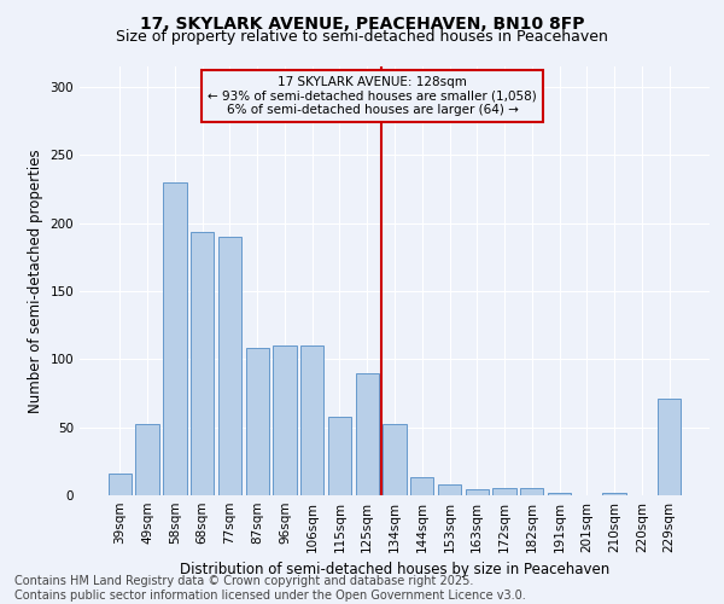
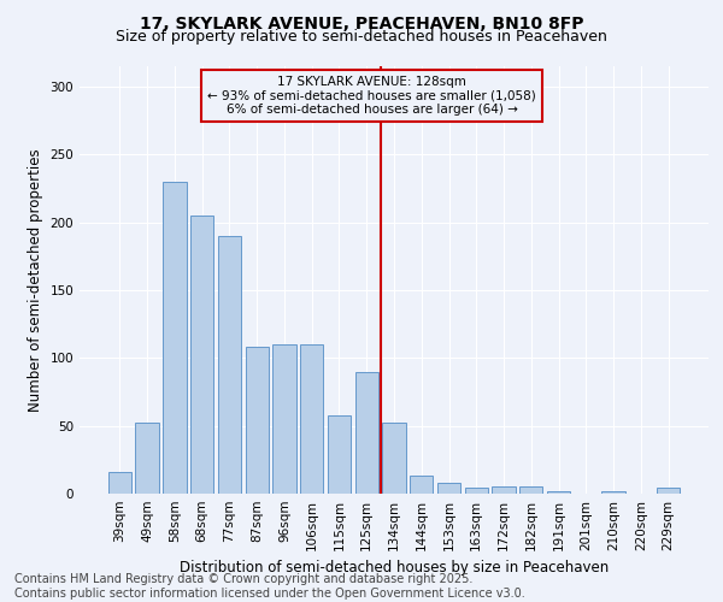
68sqm: 193 -> 205
229sqm: 71 -> 4
